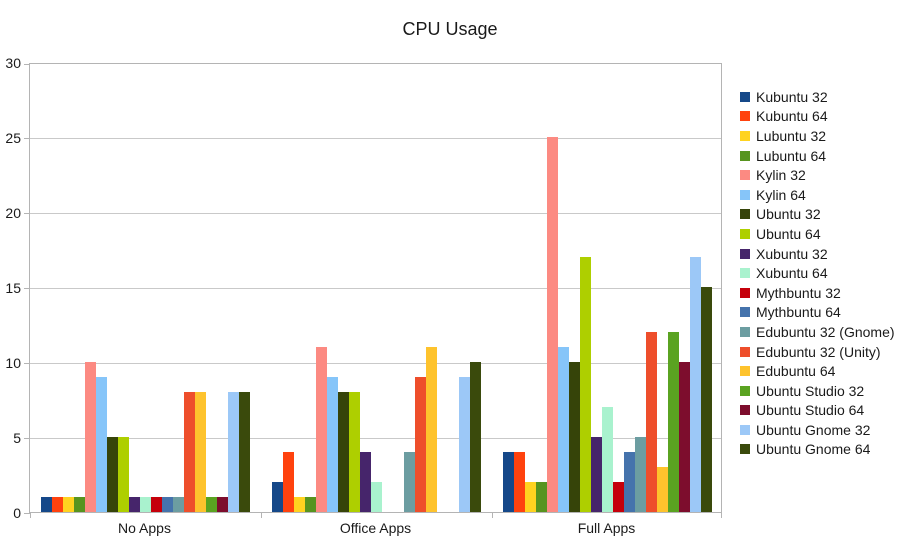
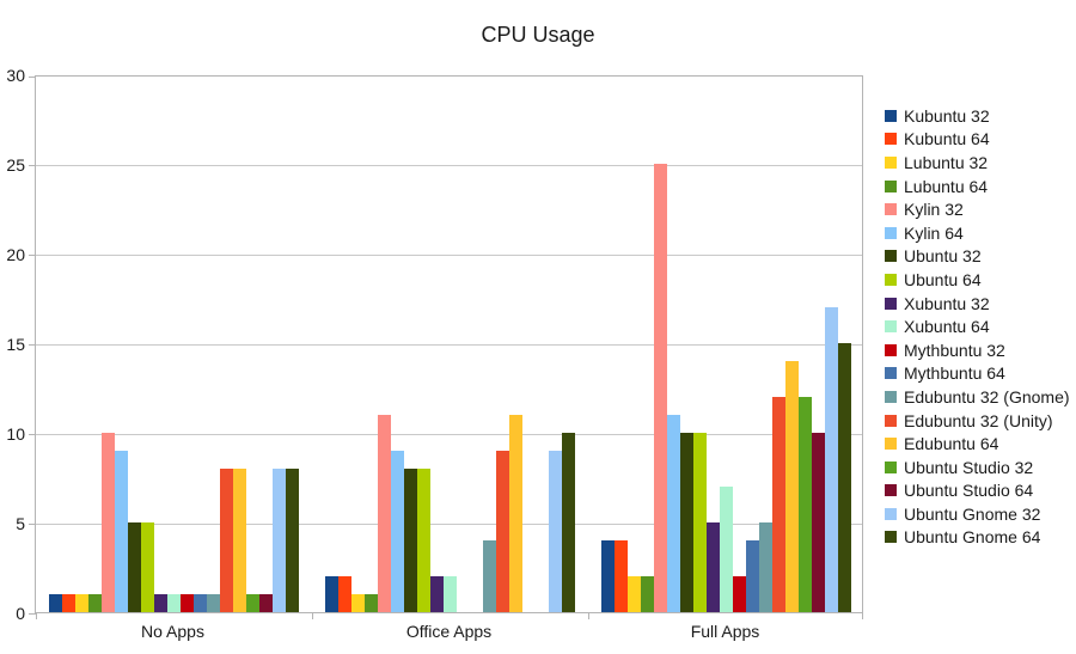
Kubuntu 64/Office Apps: 4 -> 2
Xubuntu 32/Office Apps: 4 -> 2
Ubuntu 64/Full Apps: 17 -> 10
Edubuntu 64/Full Apps: 3 -> 14
